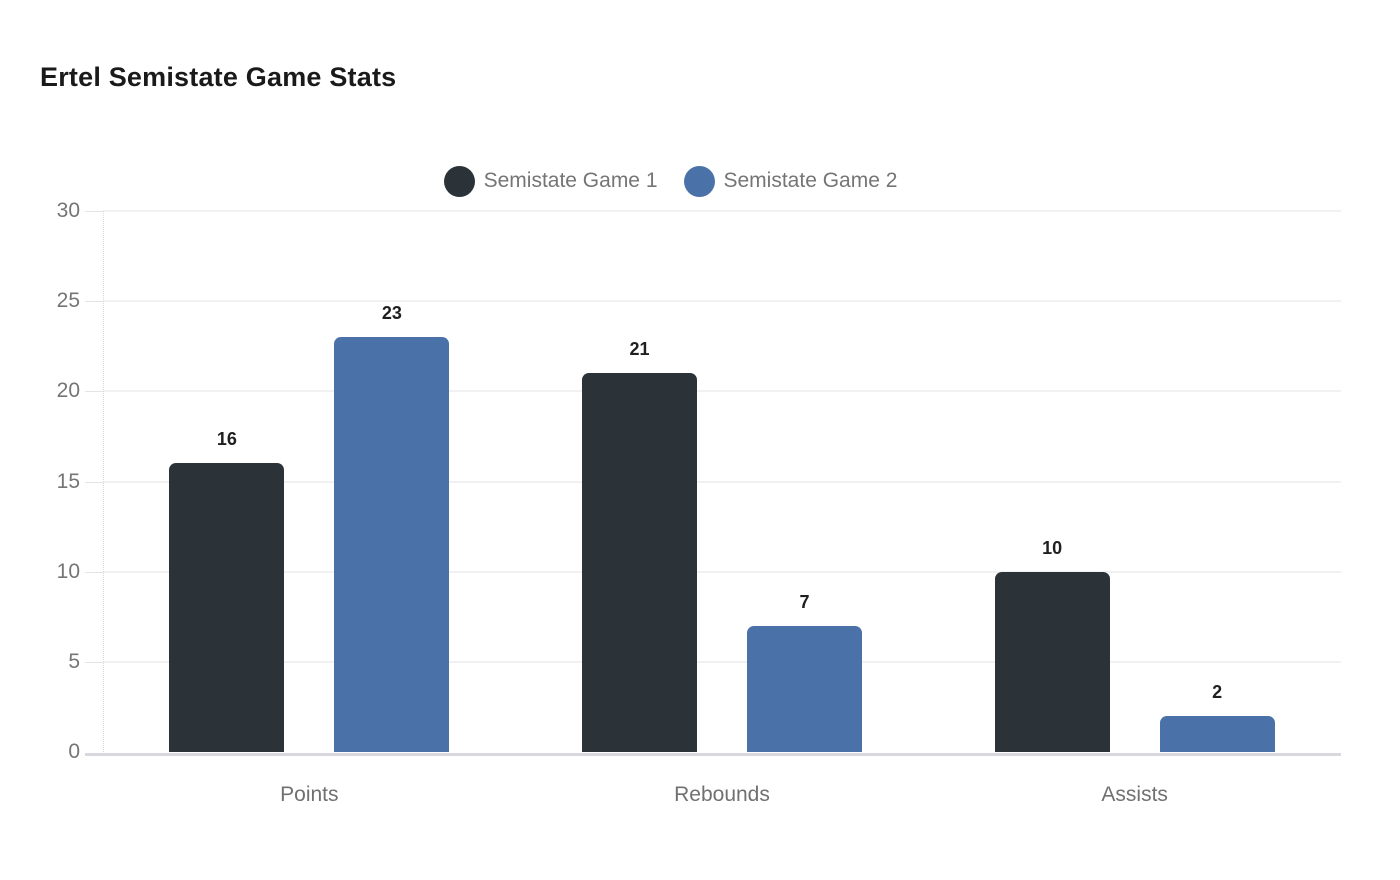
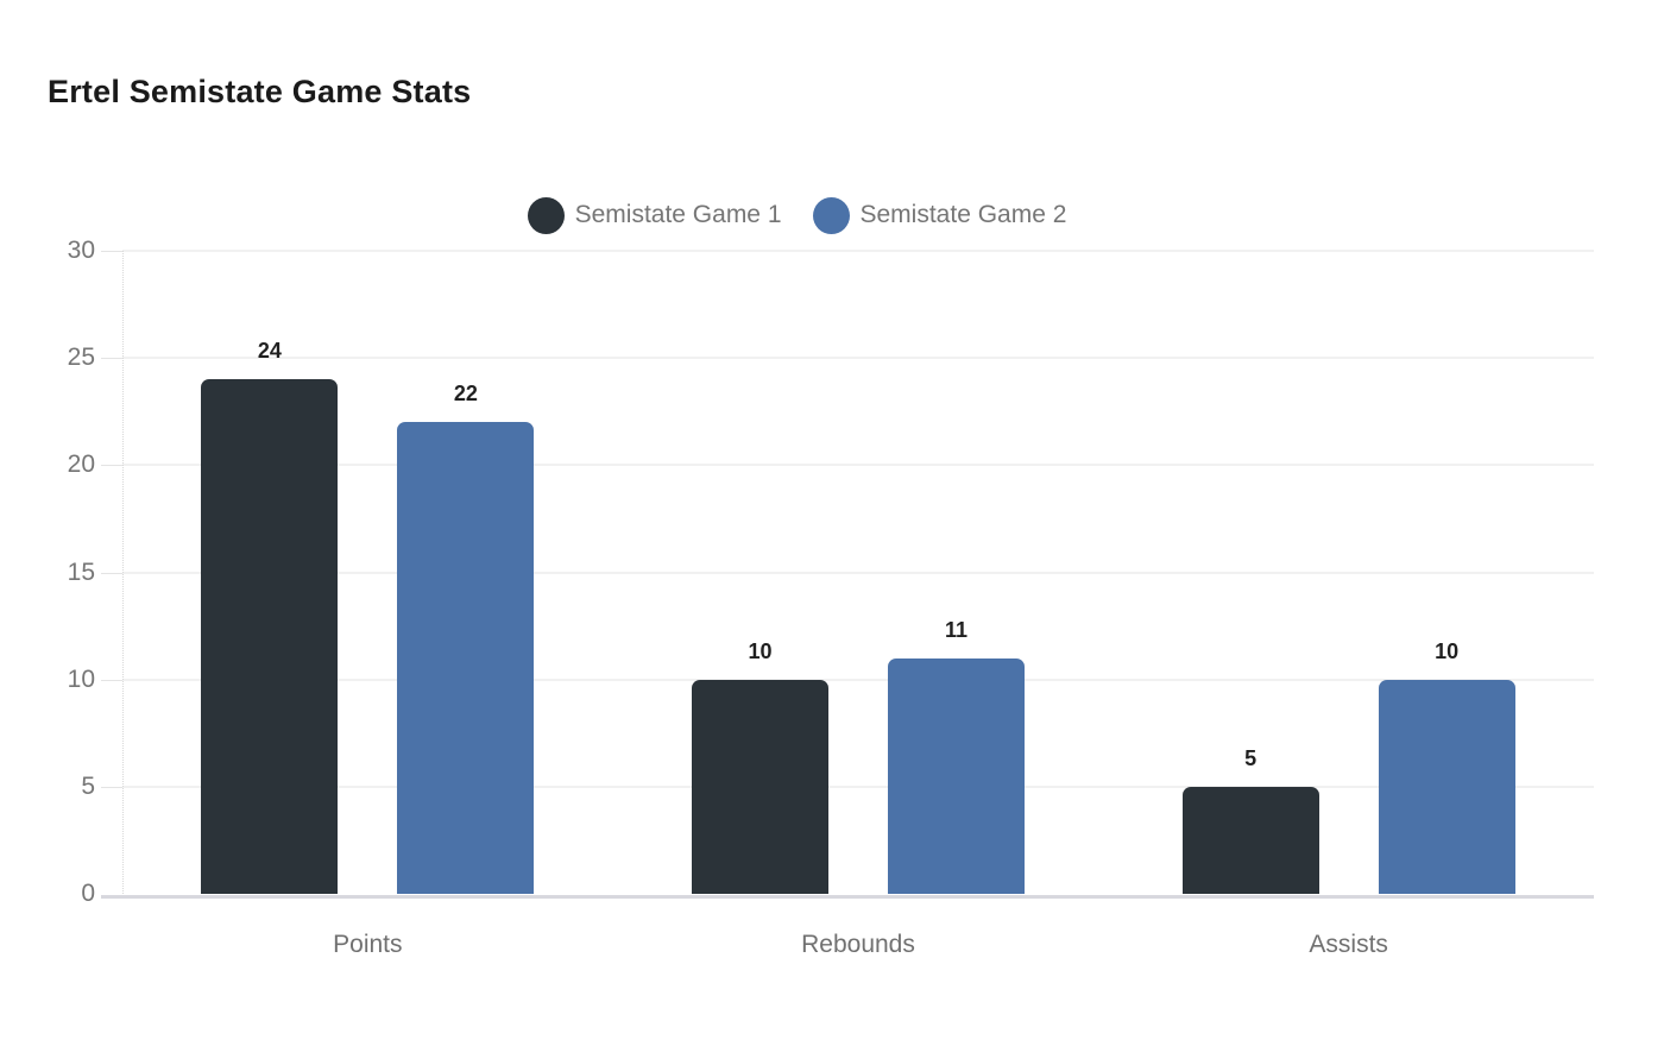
Semistate Game 1/Points: 16 -> 24
Semistate Game 2/Points: 23 -> 22
Semistate Game 1/Rebounds: 21 -> 10
Semistate Game 2/Rebounds: 7 -> 11
Semistate Game 1/Assists: 10 -> 5
Semistate Game 2/Assists: 2 -> 10
